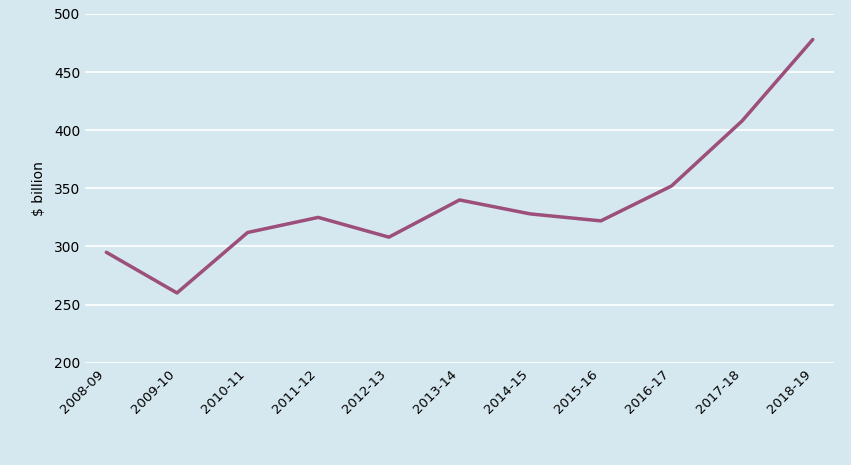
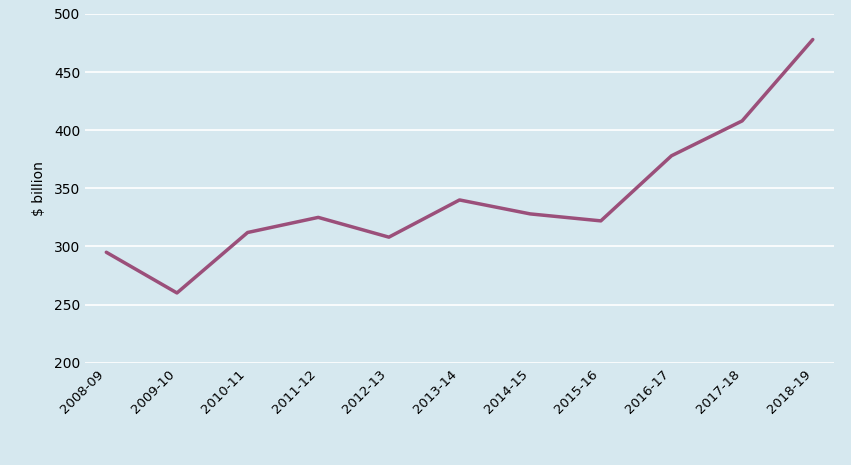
2016-17: 352 -> 378
